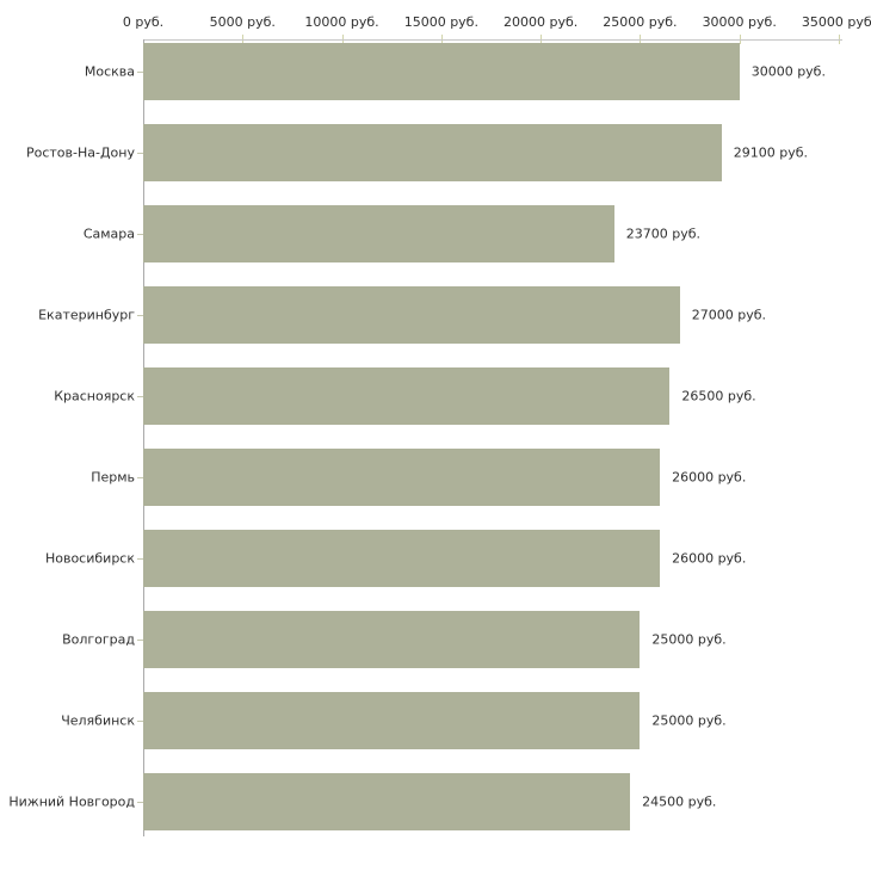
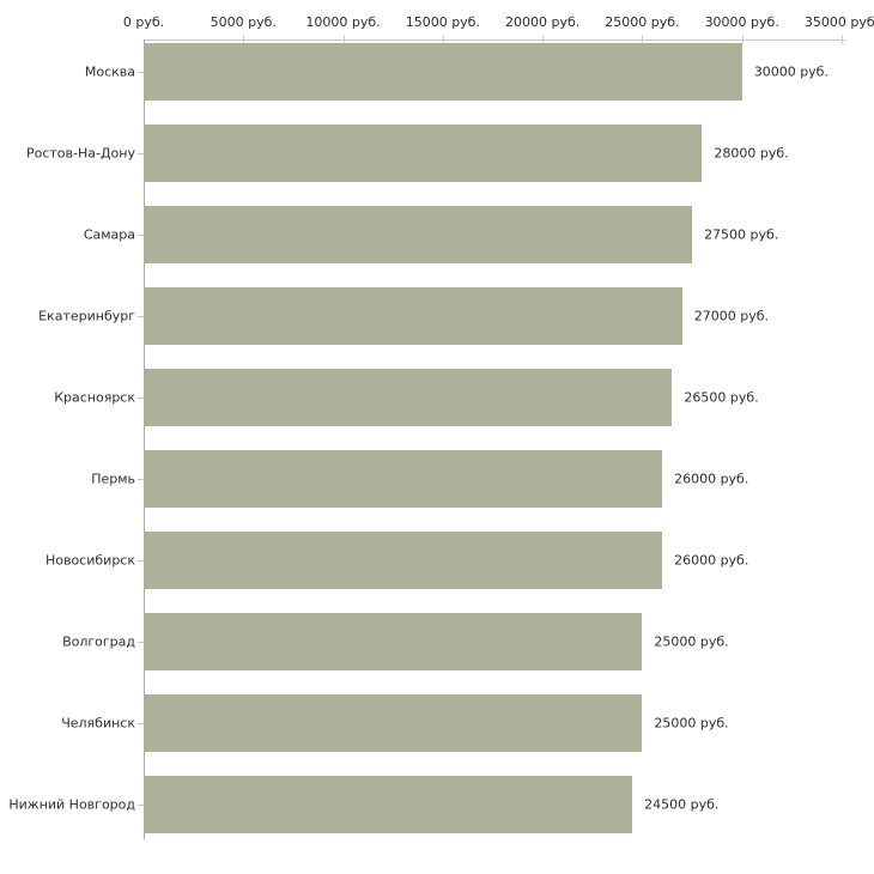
Ростов-На-Дону: 29100 -> 28000
Самара: 23700 -> 27500
